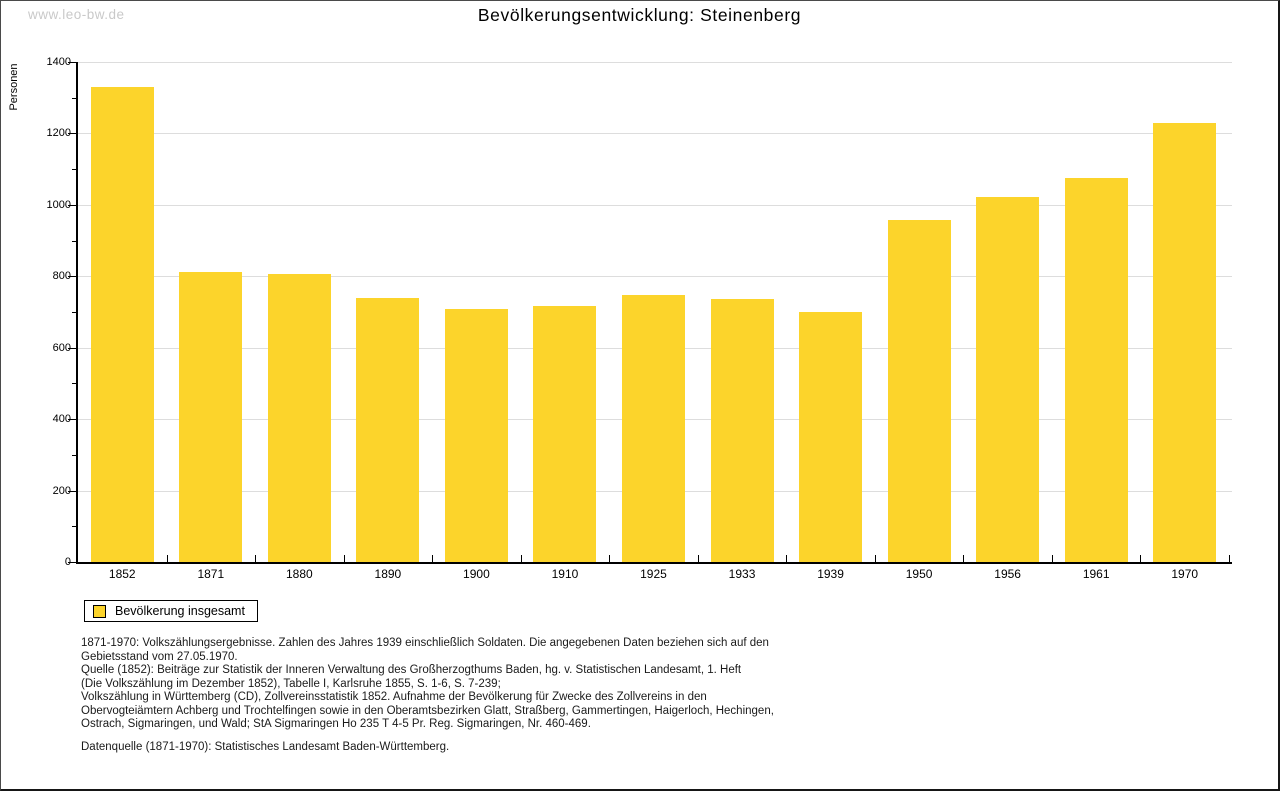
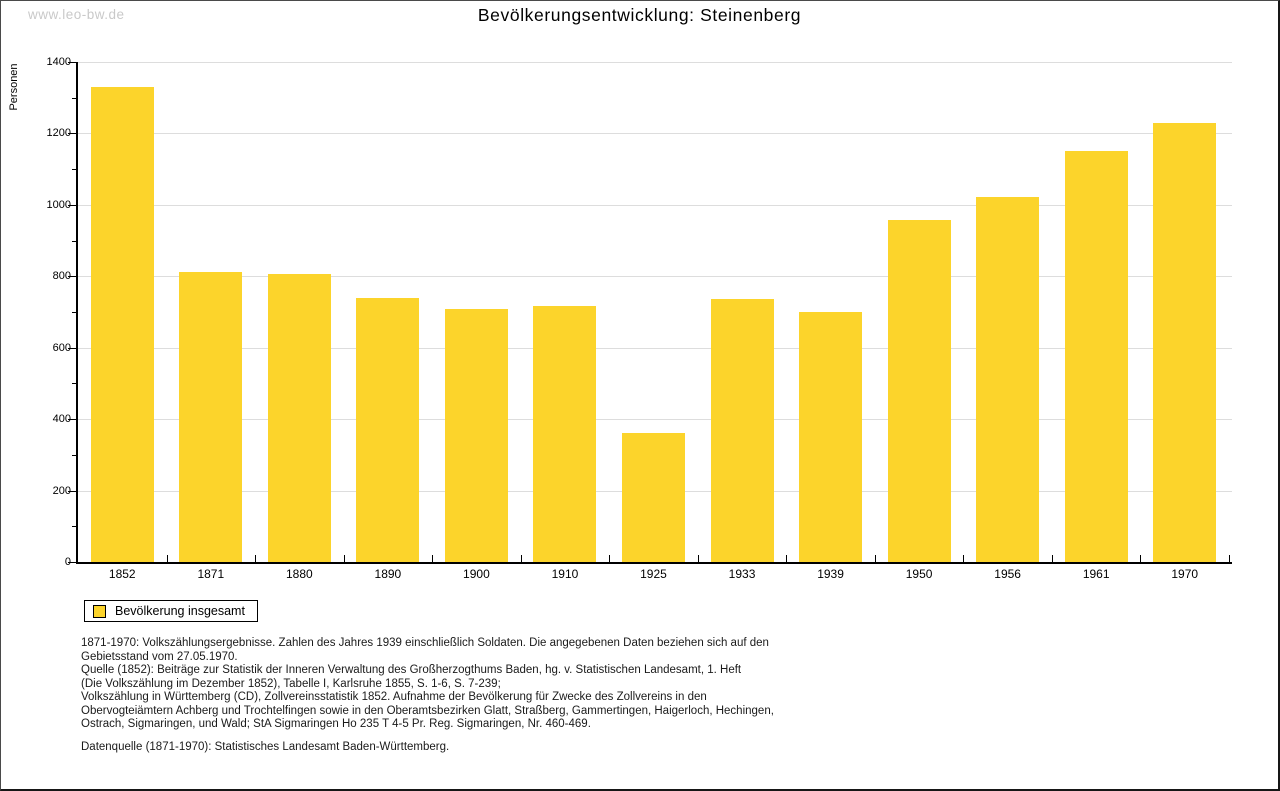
1925: 750 -> 360
1961: 1080 -> 1150
